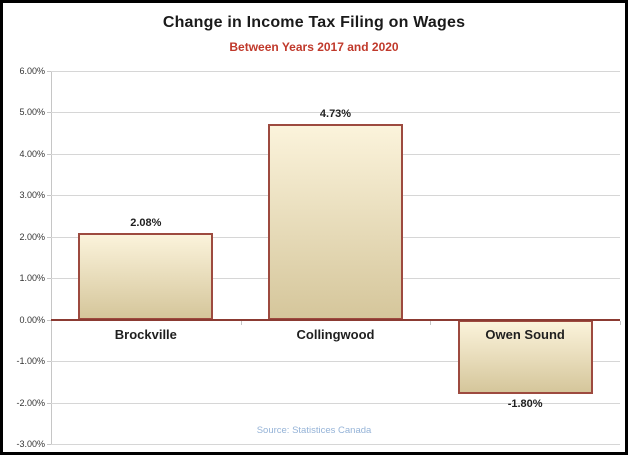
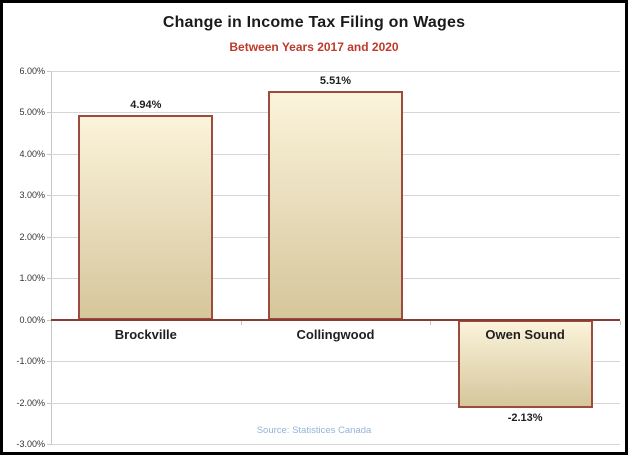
Brockville: 2.08% -> 4.94%
Collingwood: 4.73% -> 5.51%
Owen Sound: -1.80% -> -2.13%
